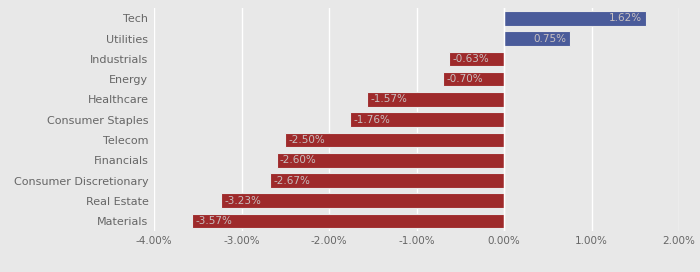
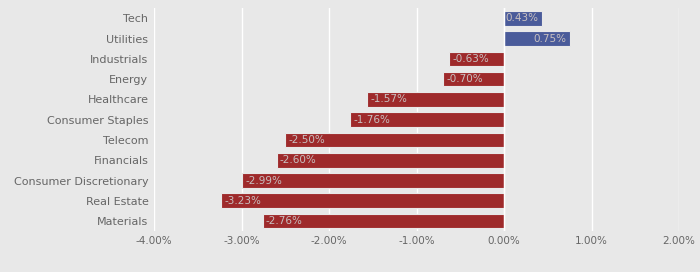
Tech: 1.62% -> 0.43%
Consumer Discretionary: -2.67% -> -2.99%
Materials: -3.57% -> -2.76%
